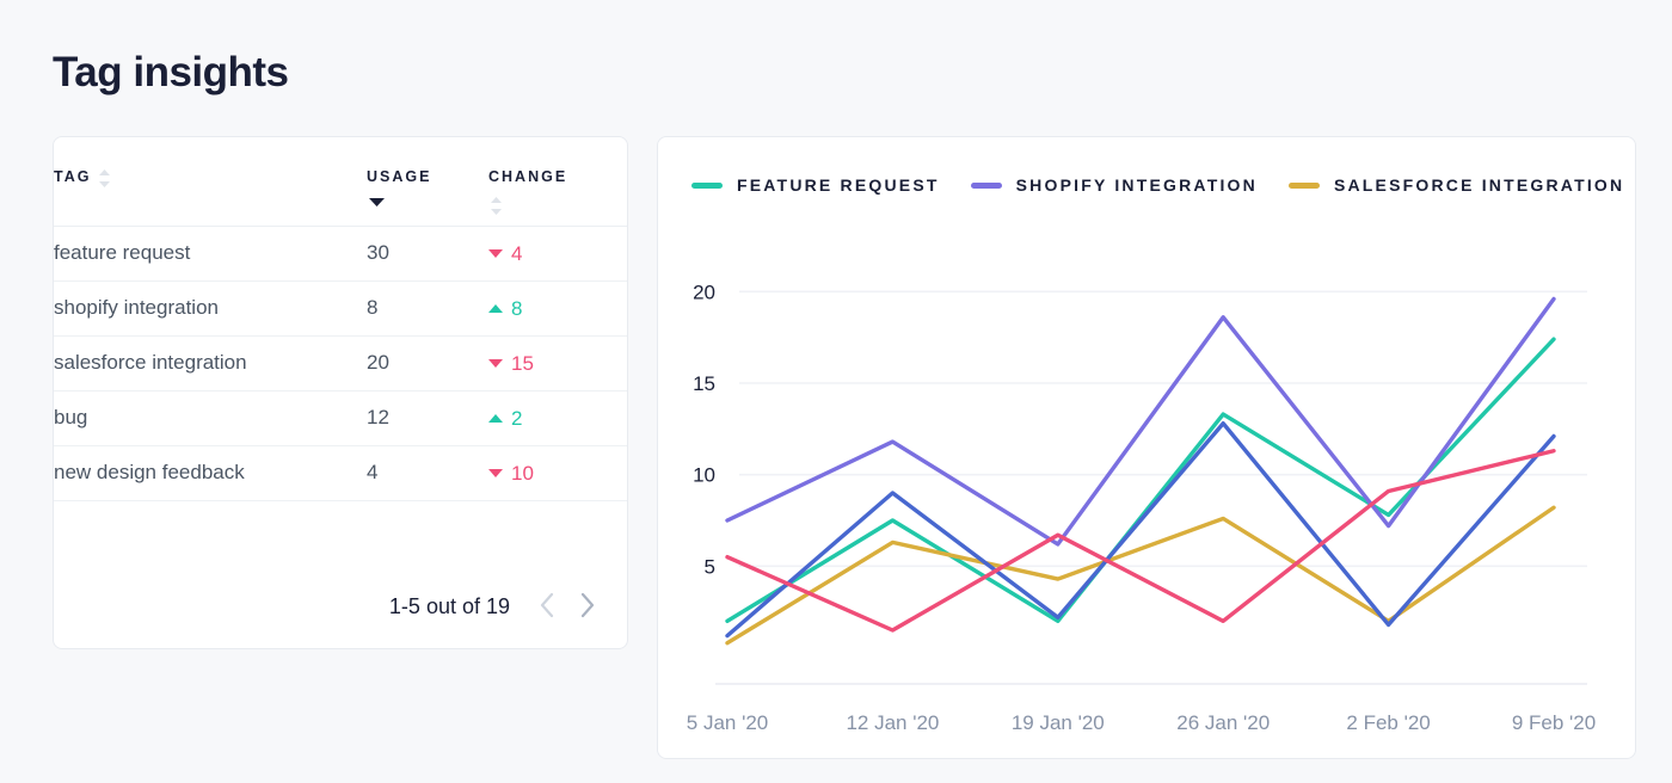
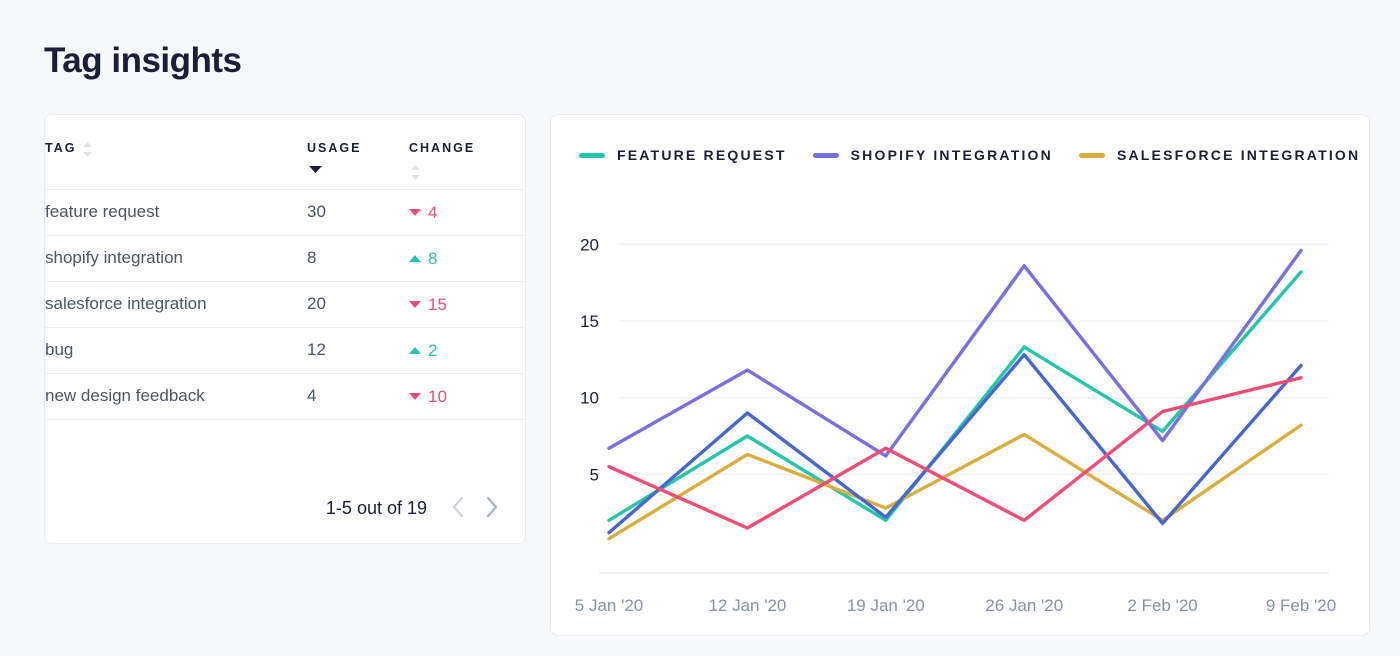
SHOPIFY INTEGRATION/5 Jan '20: 7.5 -> 6.7
SALESFORCE INTEGRATION/19 Jan '20: 4.3 -> 2.8
FEATURE REQUEST/9 Feb '20: 17.4 -> 18.2
